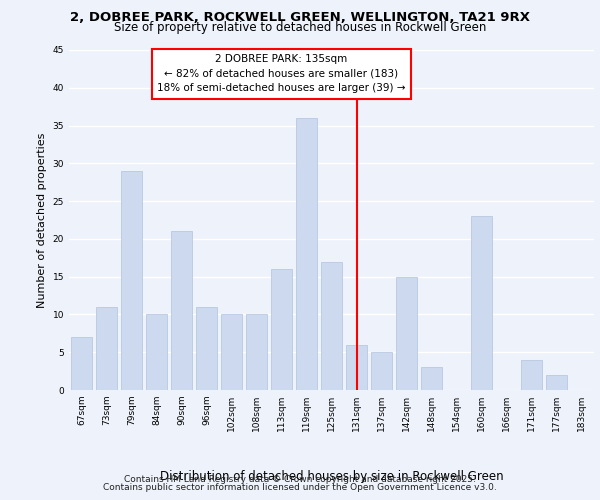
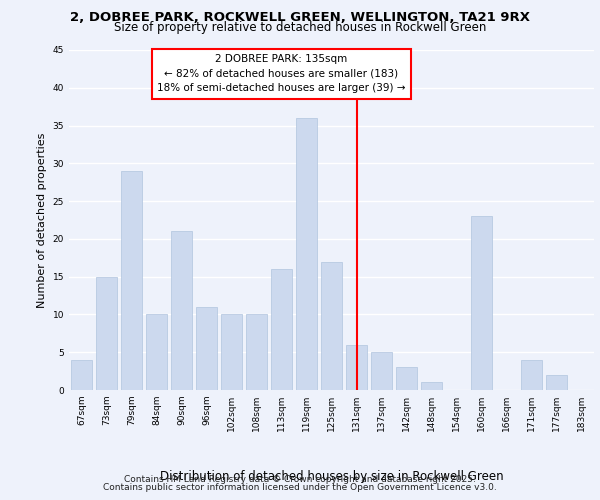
67sqm: 7 -> 4
73sqm: 11 -> 15
142sqm: 15 -> 3
148sqm: 3 -> 1
